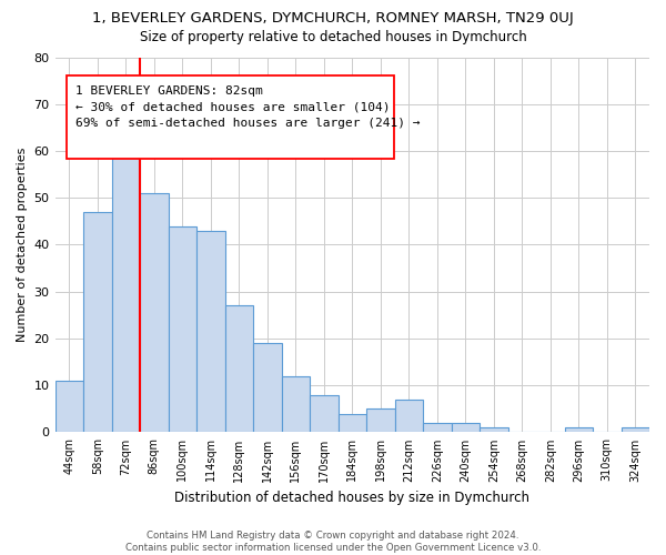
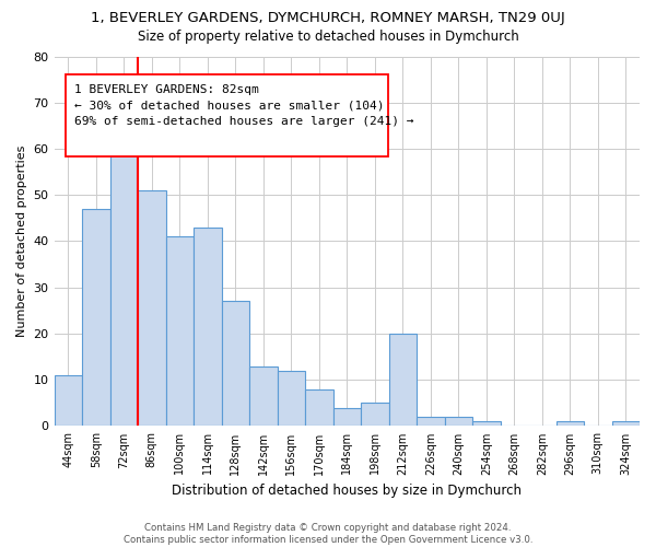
100sqm: 44 -> 41
142sqm: 19 -> 13
212sqm: 7 -> 20
